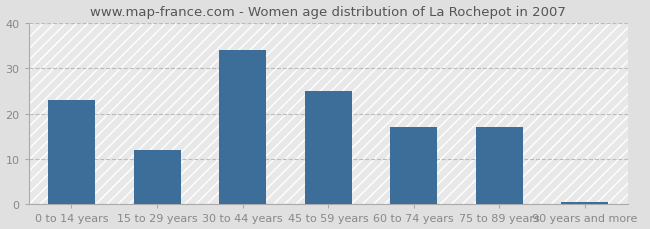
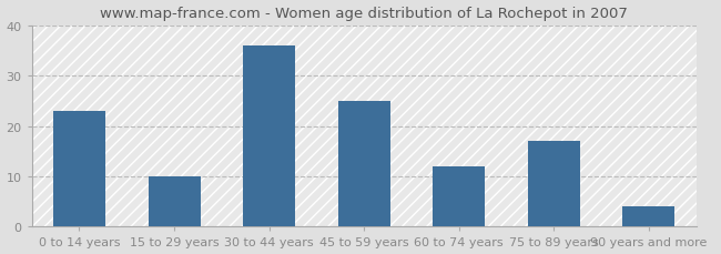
15 to 29 years: 12.0 -> 10.0
30 to 44 years: 34.0 -> 36.0
60 to 74 years: 17.0 -> 12.0
90 years and more: 0.5 -> 4.0
